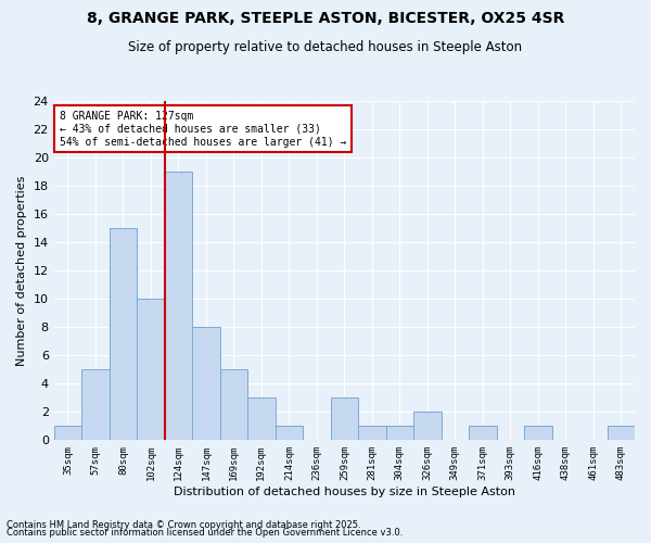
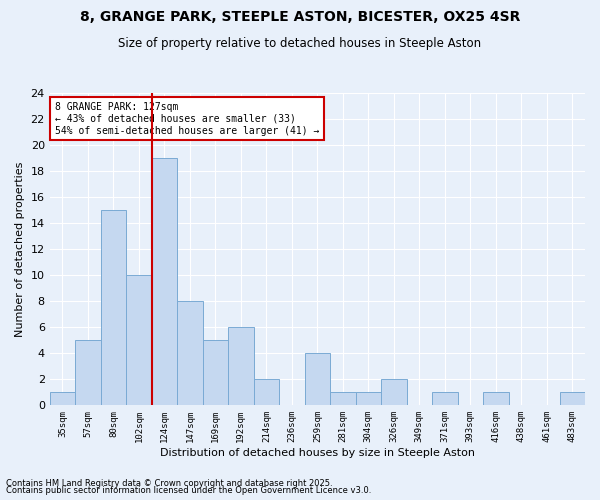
192sqm: 3 -> 6
214sqm: 1 -> 2
259sqm: 3 -> 4
